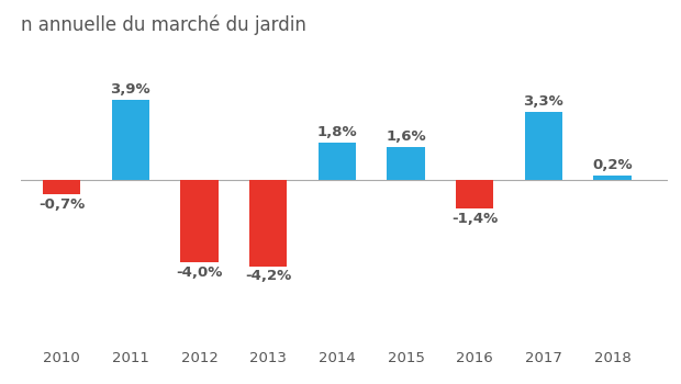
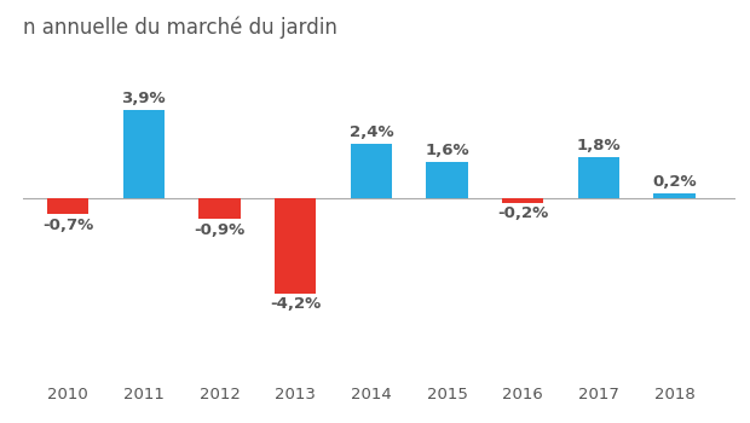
2012: -4,0% -> -0,9%
2014: 1,8% -> 2,4%
2016: -1,4% -> -0,2%
2017: 3,3% -> 1,8%
